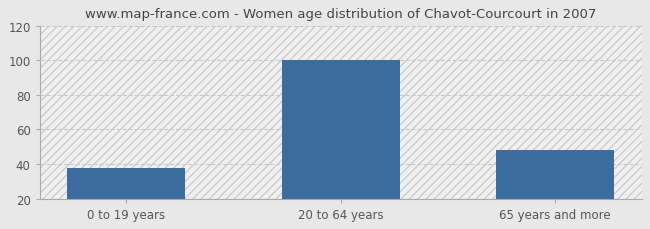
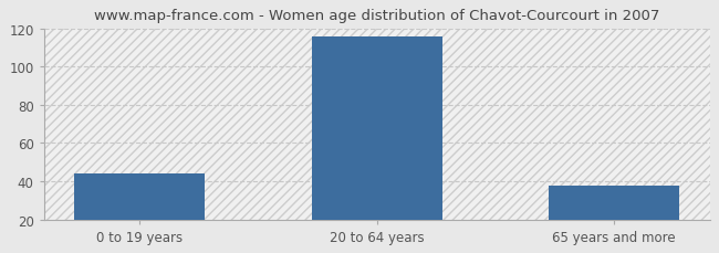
0 to 19 years: 38 -> 44
20 to 64 years: 100 -> 116
65 years and more: 48 -> 38
